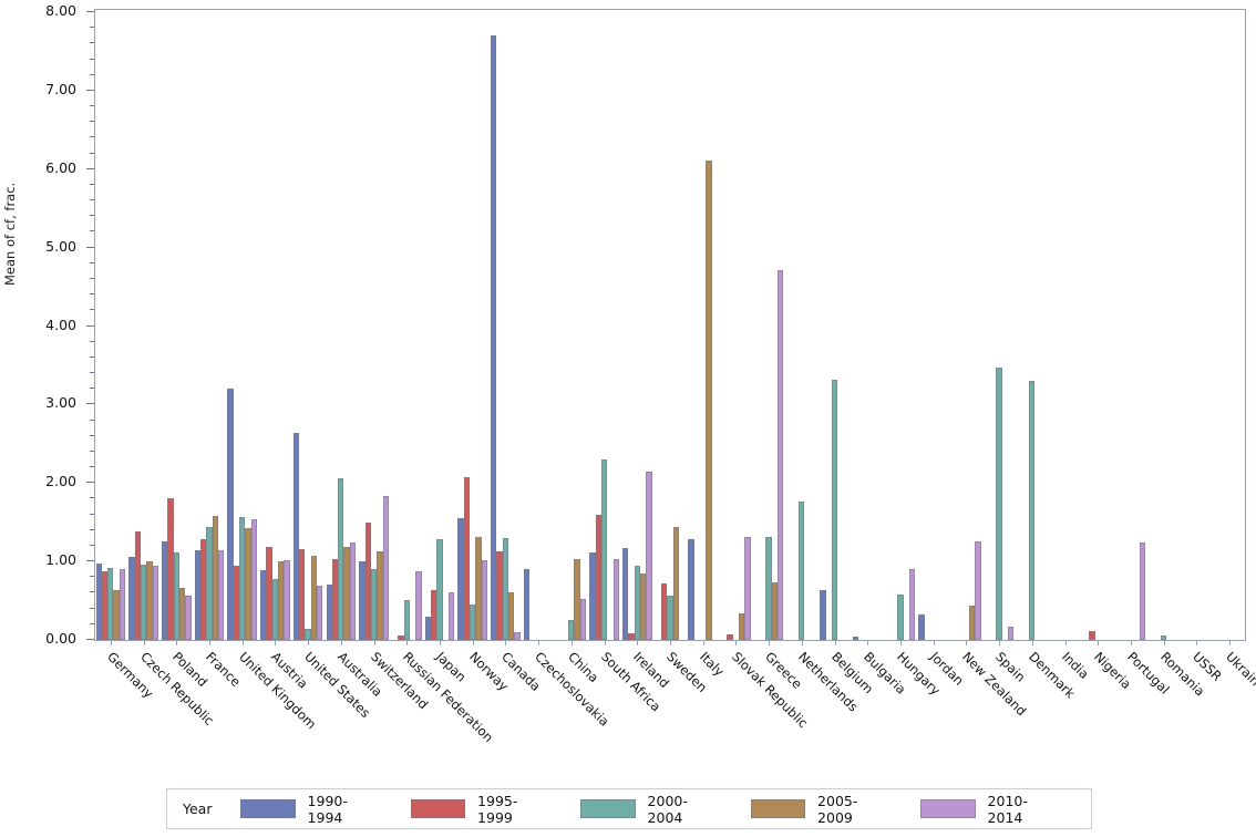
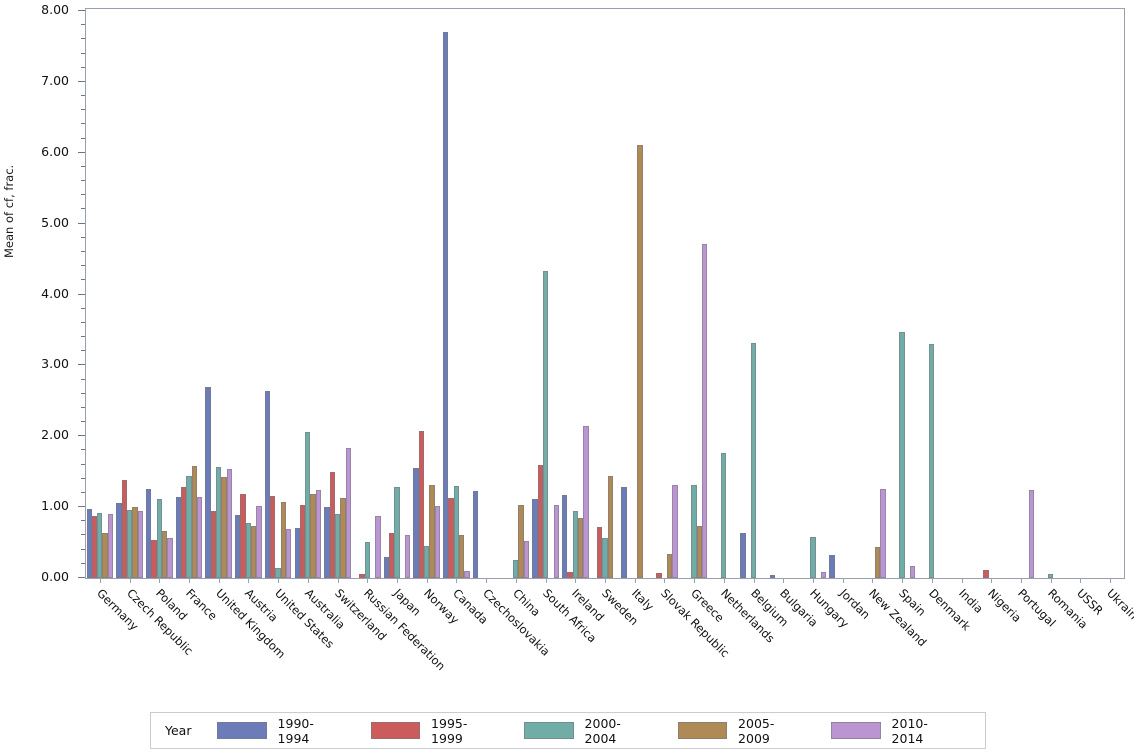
1995-1999/Poland: 1.8 -> 0.5
1990-1994/United Kingdom: 3.2 -> 2.7
2005-2009/Austria: 1.0 -> 0.7
1990-1994/Czechoslovakia: 0.9 -> 1.2
2000-2004/South Africa: 2.3 -> 4.3
2010-2014/Hungary: 0.9 -> 0.1
